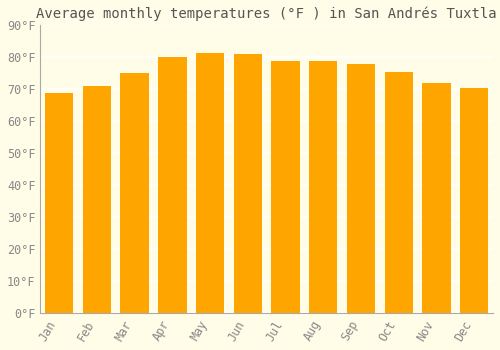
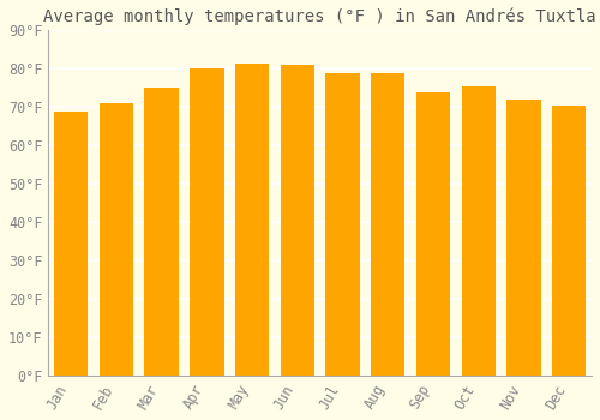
Sep: 78.0°F -> 74.0°F
